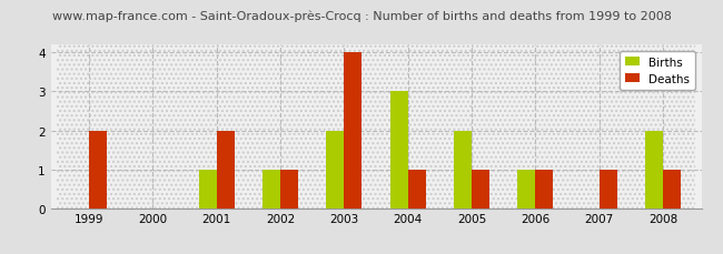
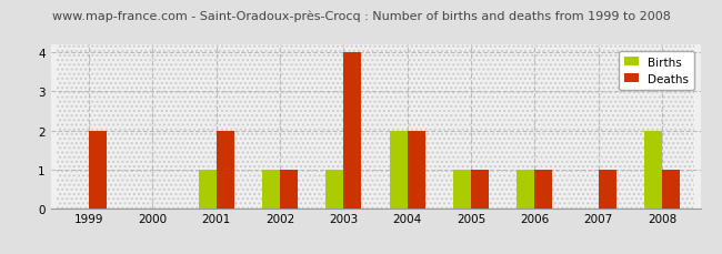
Births/2003: 2 -> 1
Births/2004: 3 -> 2
Deaths/2004: 1 -> 2
Births/2005: 2 -> 1
